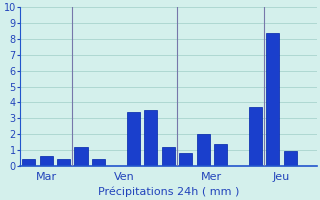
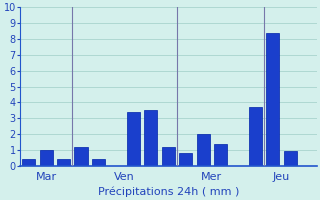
Mar: 0.6 -> 1.0
